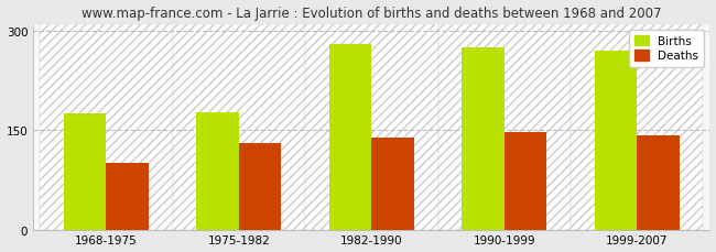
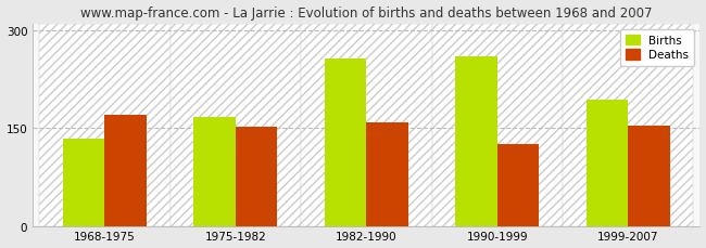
Births/1968-1975: 175 -> 134
Deaths/1968-1975: 100 -> 170
Births/1975-1982: 177 -> 166
Deaths/1975-1982: 130 -> 152
Births/1982-1990: 280 -> 256
Deaths/1982-1990: 138 -> 158
Births/1990-1999: 274 -> 260
Deaths/1990-1999: 147 -> 126
Births/1999-2007: 270 -> 194
Deaths/1999-2007: 142 -> 154
